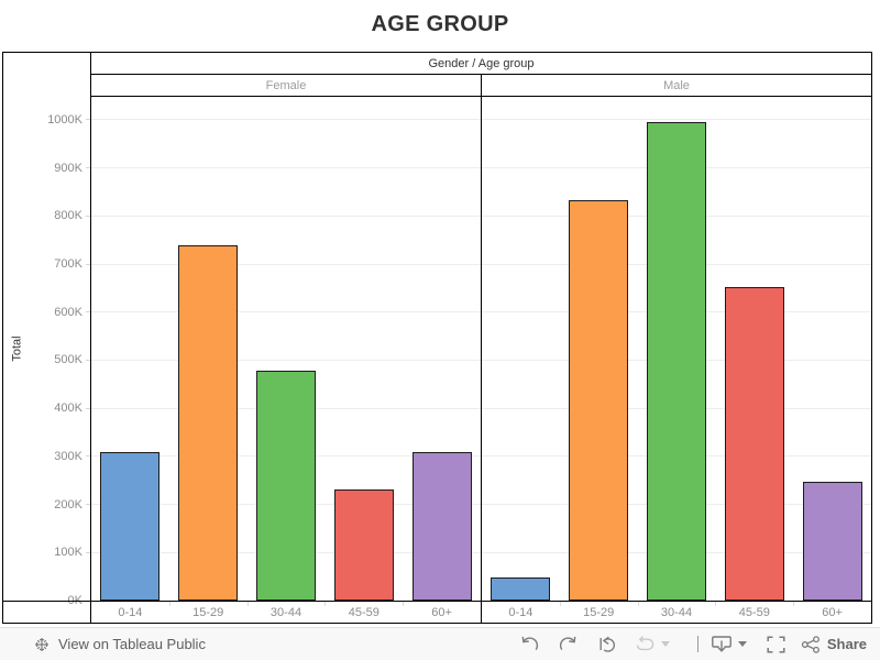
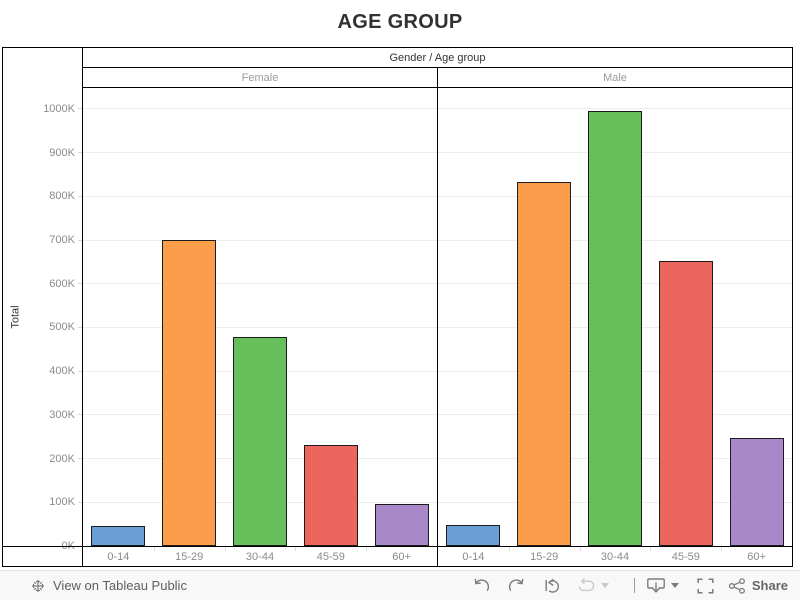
Female/0-14: 310K -> 40K
Female/15-29: 740K -> 700K
Female/60+: 310K -> 100K
